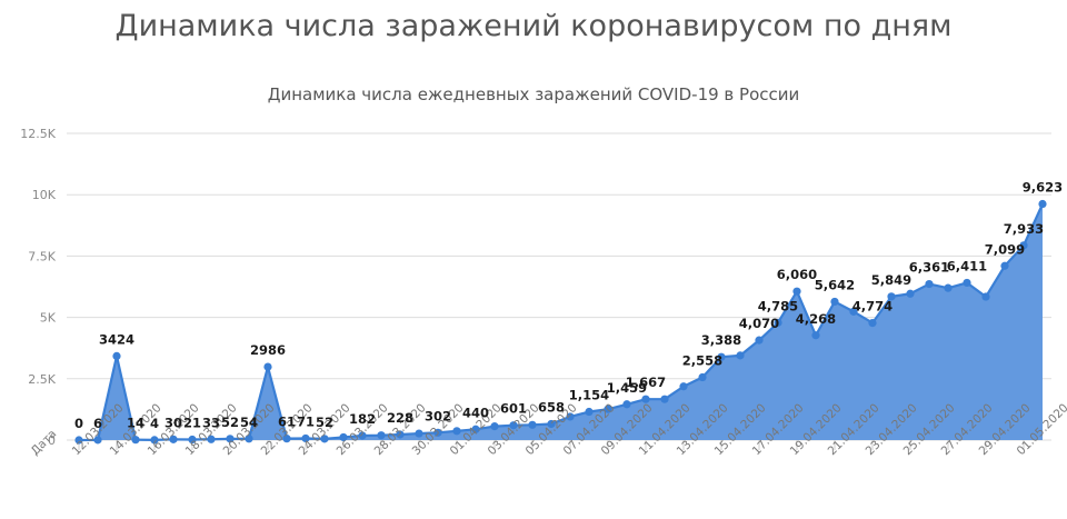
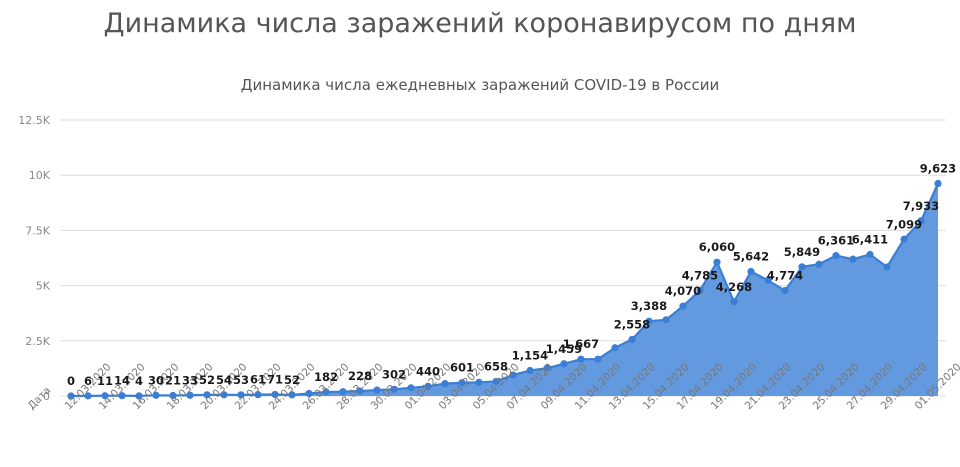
14.03.2020: 3424 -> 11
22.03.2020: 2986 -> 53
